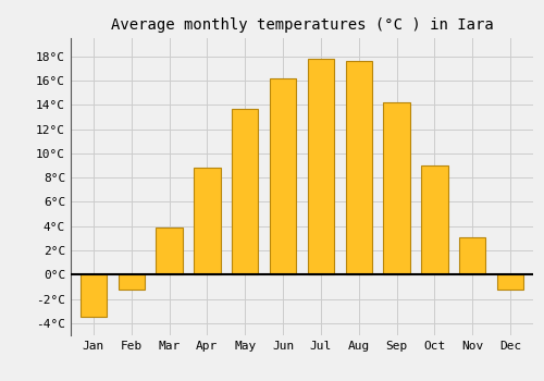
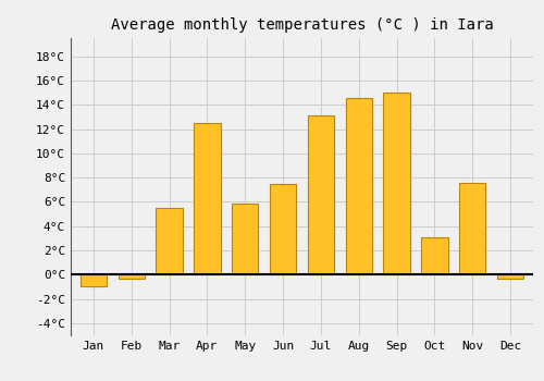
Jan: -3.5°C -> -1.0°C
Feb: -1.2°C -> -0.3°C
Mar: 3.9°C -> 5.5°C
Apr: 8.8°C -> 12.5°C
May: 13.7°C -> 5.9°C
Jun: 16.2°C -> 7.5°C
Jul: 17.8°C -> 13.1°C
Aug: 17.6°C -> 14.6°C
Sep: 14.2°C -> 15.0°C
Oct: 9.0°C -> 3.1°C
Nov: 3.1°C -> 7.6°C
Dec: -1.2°C -> -0.3°C
